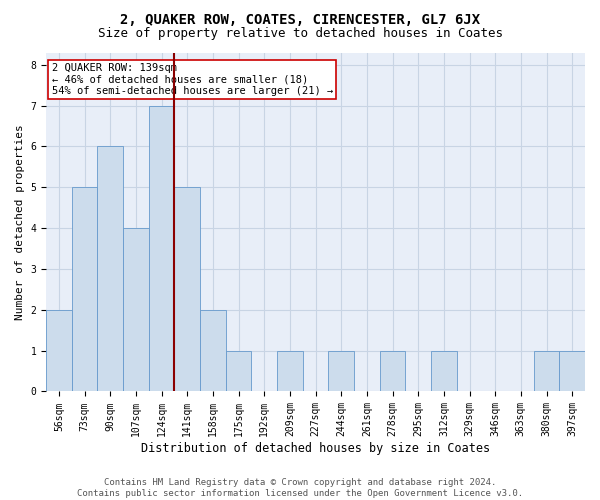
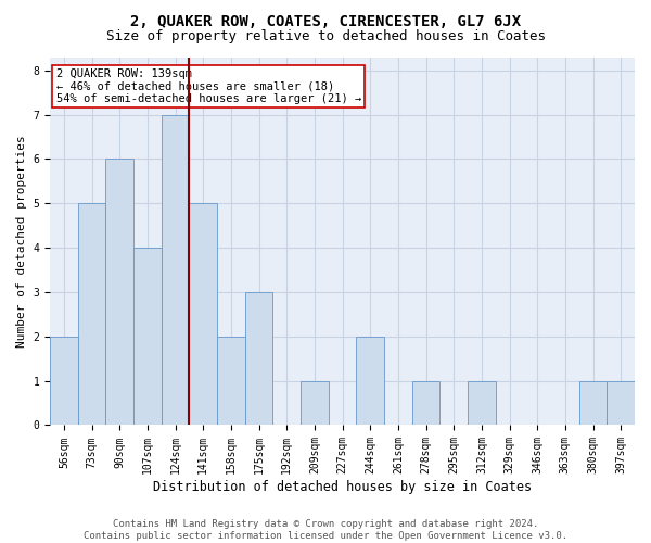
175sqm: 1 -> 3
244sqm: 1 -> 2
